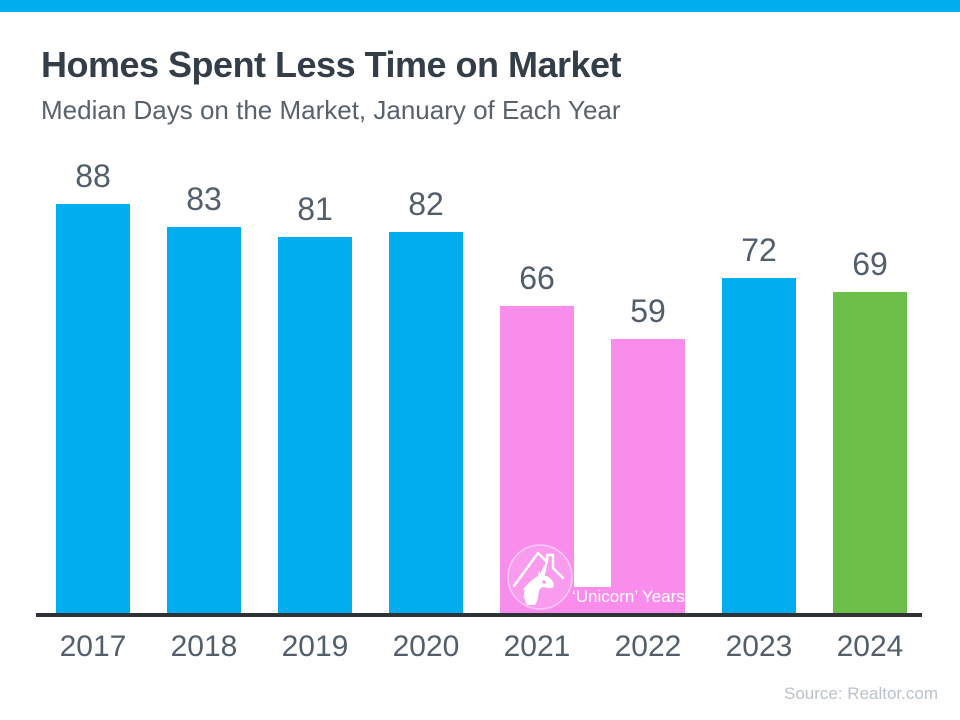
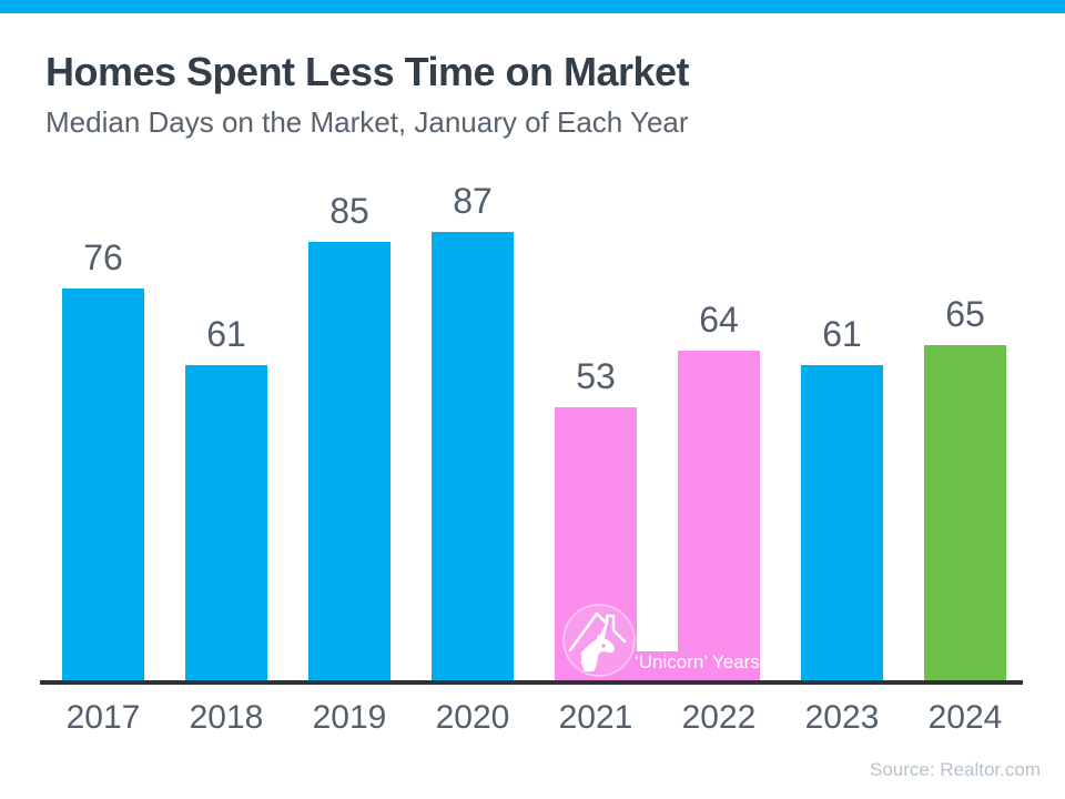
2017: 88 -> 76
2018: 83 -> 61
2019: 81 -> 85
2020: 82 -> 87
2021: 66 -> 53
2022: 59 -> 64
2023: 72 -> 61
2024: 69 -> 65
